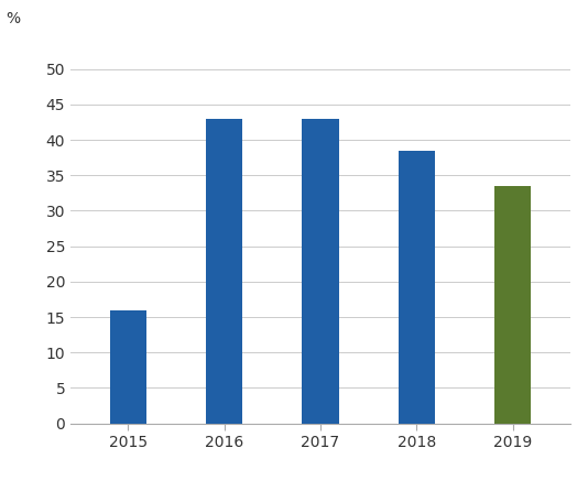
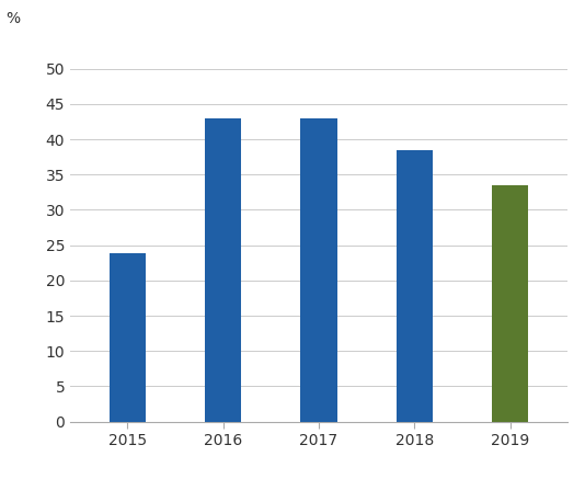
2015: 16.0 -> 23.8
